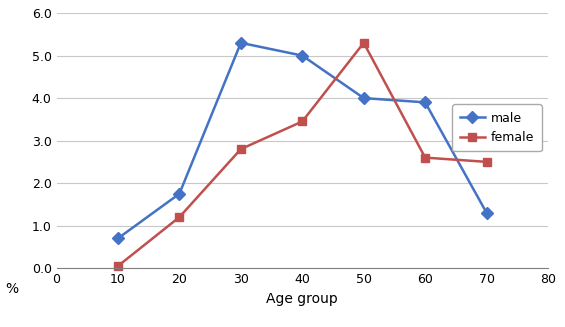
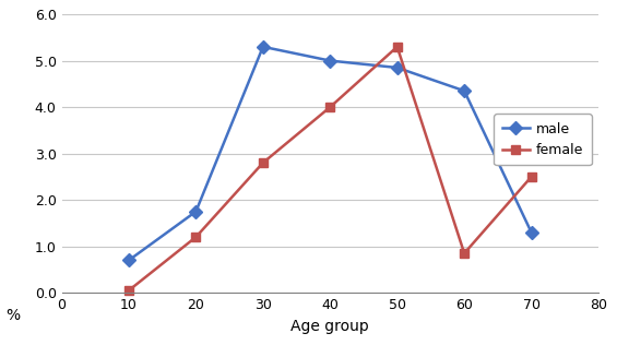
female/40: 3.45 -> 4.00
male/50: 4.00 -> 4.85
male/60: 3.90 -> 4.35
female/60: 2.60 -> 0.85
